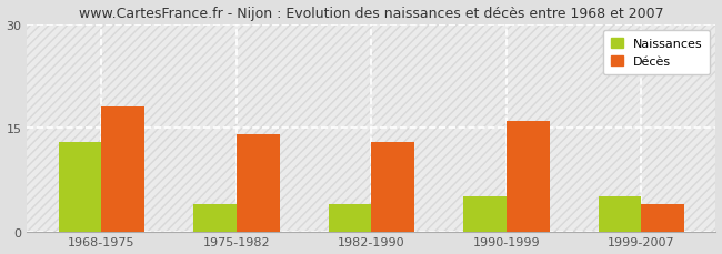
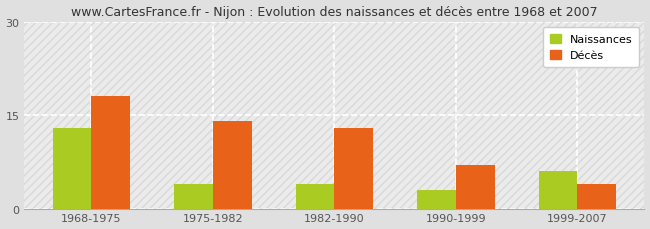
Naissances/1990-1999: 5 -> 3
Décès/1990-1999: 16 -> 7
Naissances/1999-2007: 5 -> 6
